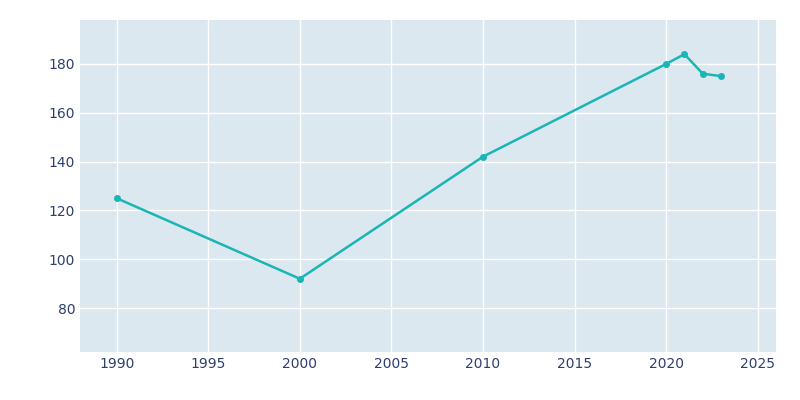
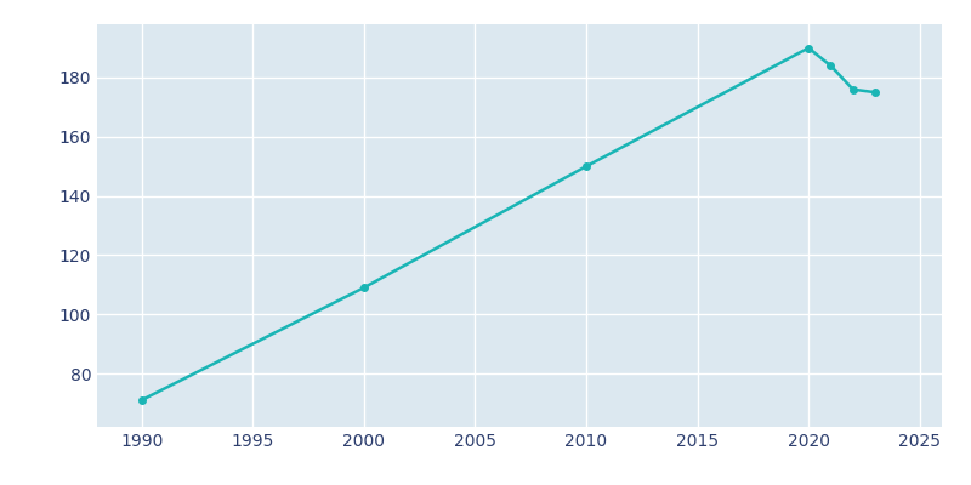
1990: 125 -> 71
2000: 92 -> 109
2010: 142 -> 150
2020: 180 -> 190
